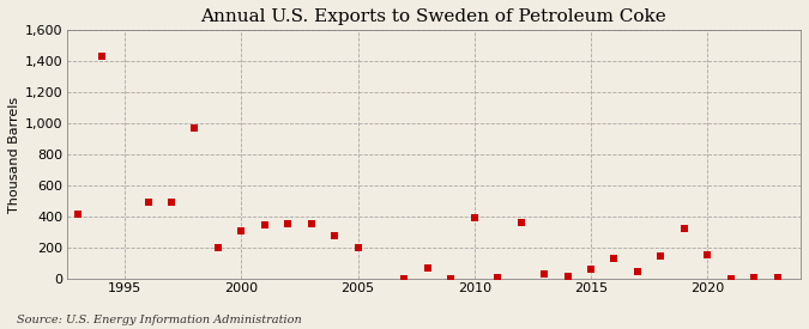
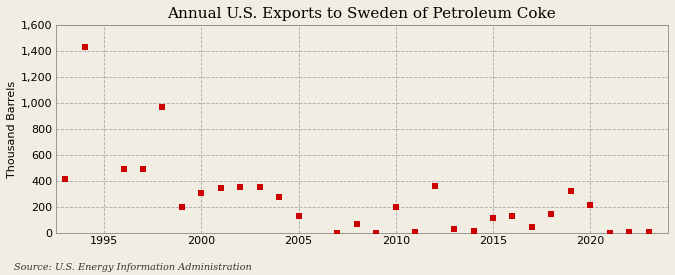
2005: 200 -> 130
2010: 400 -> 200
2015: 60 -> 120
2020: 160 -> 220
